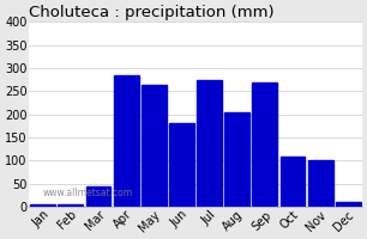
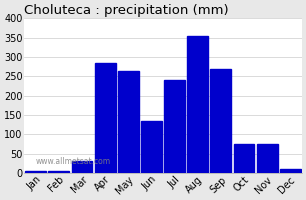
Mar: 45 -> 30
Jun: 180 -> 135
Jul: 275 -> 240
Aug: 205 -> 355
Oct: 110 -> 75
Nov: 100 -> 75
